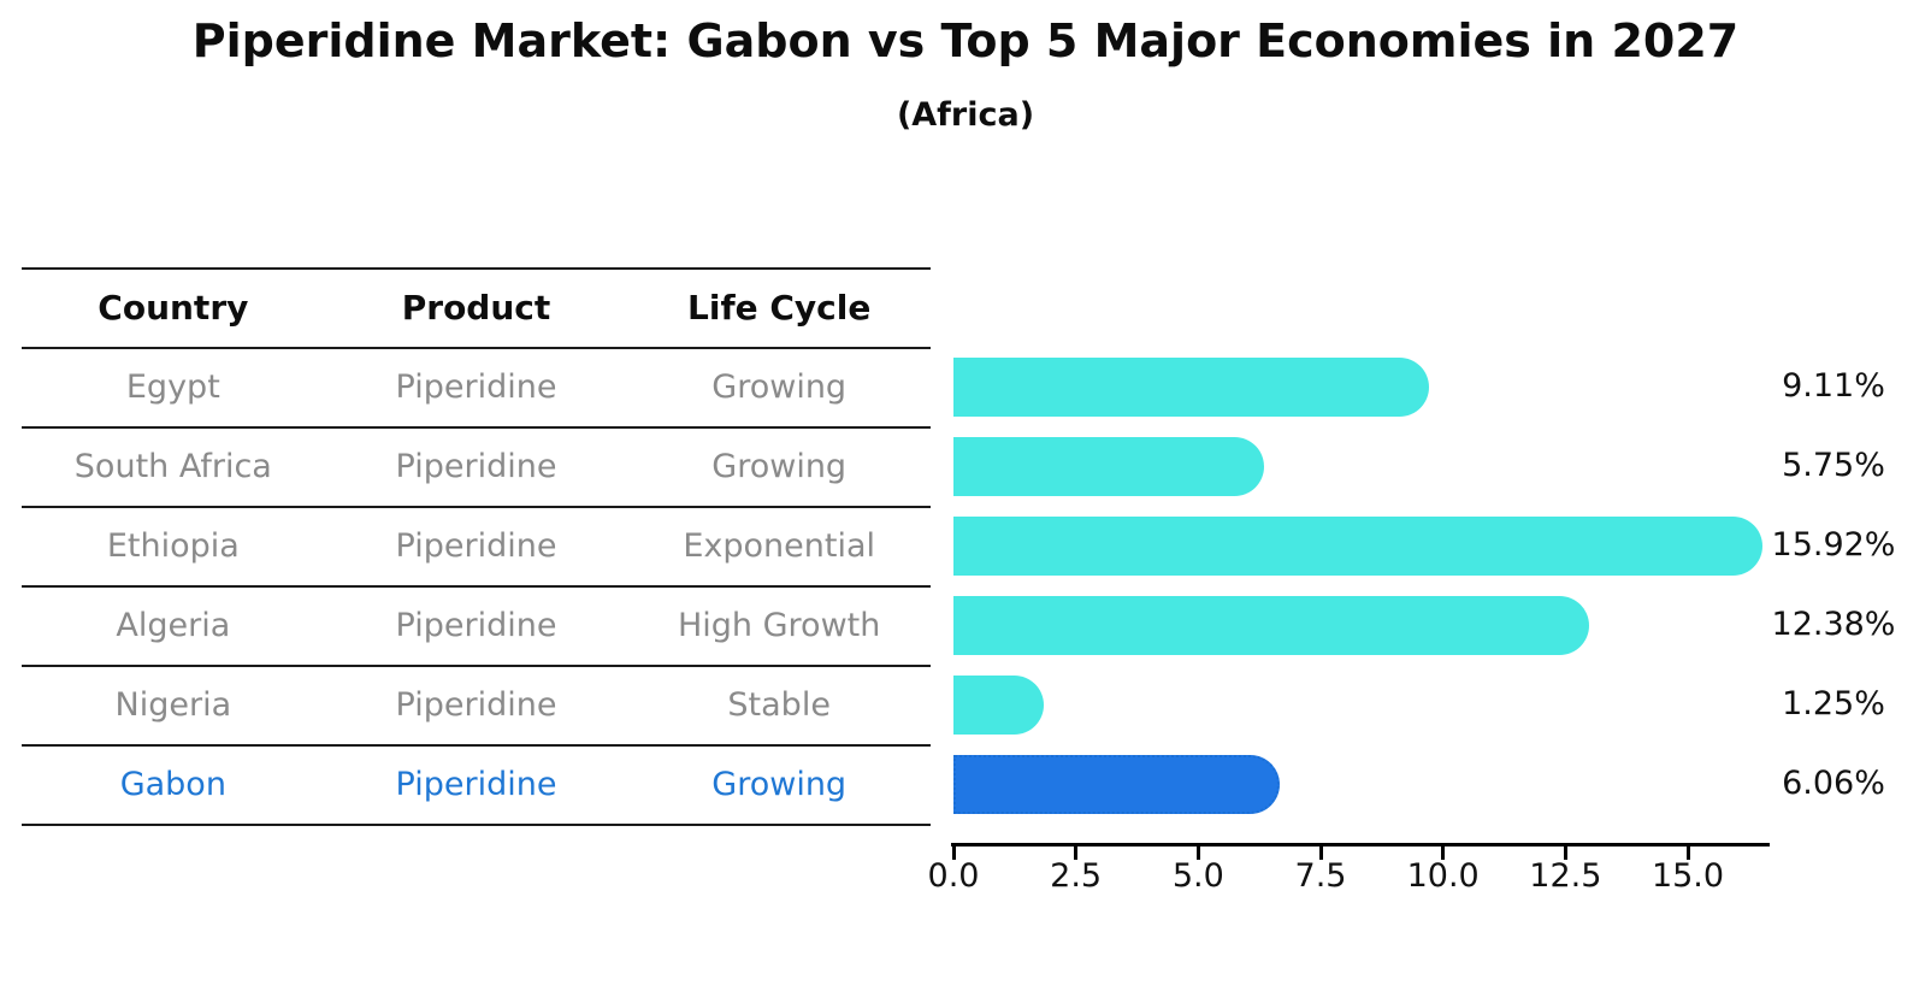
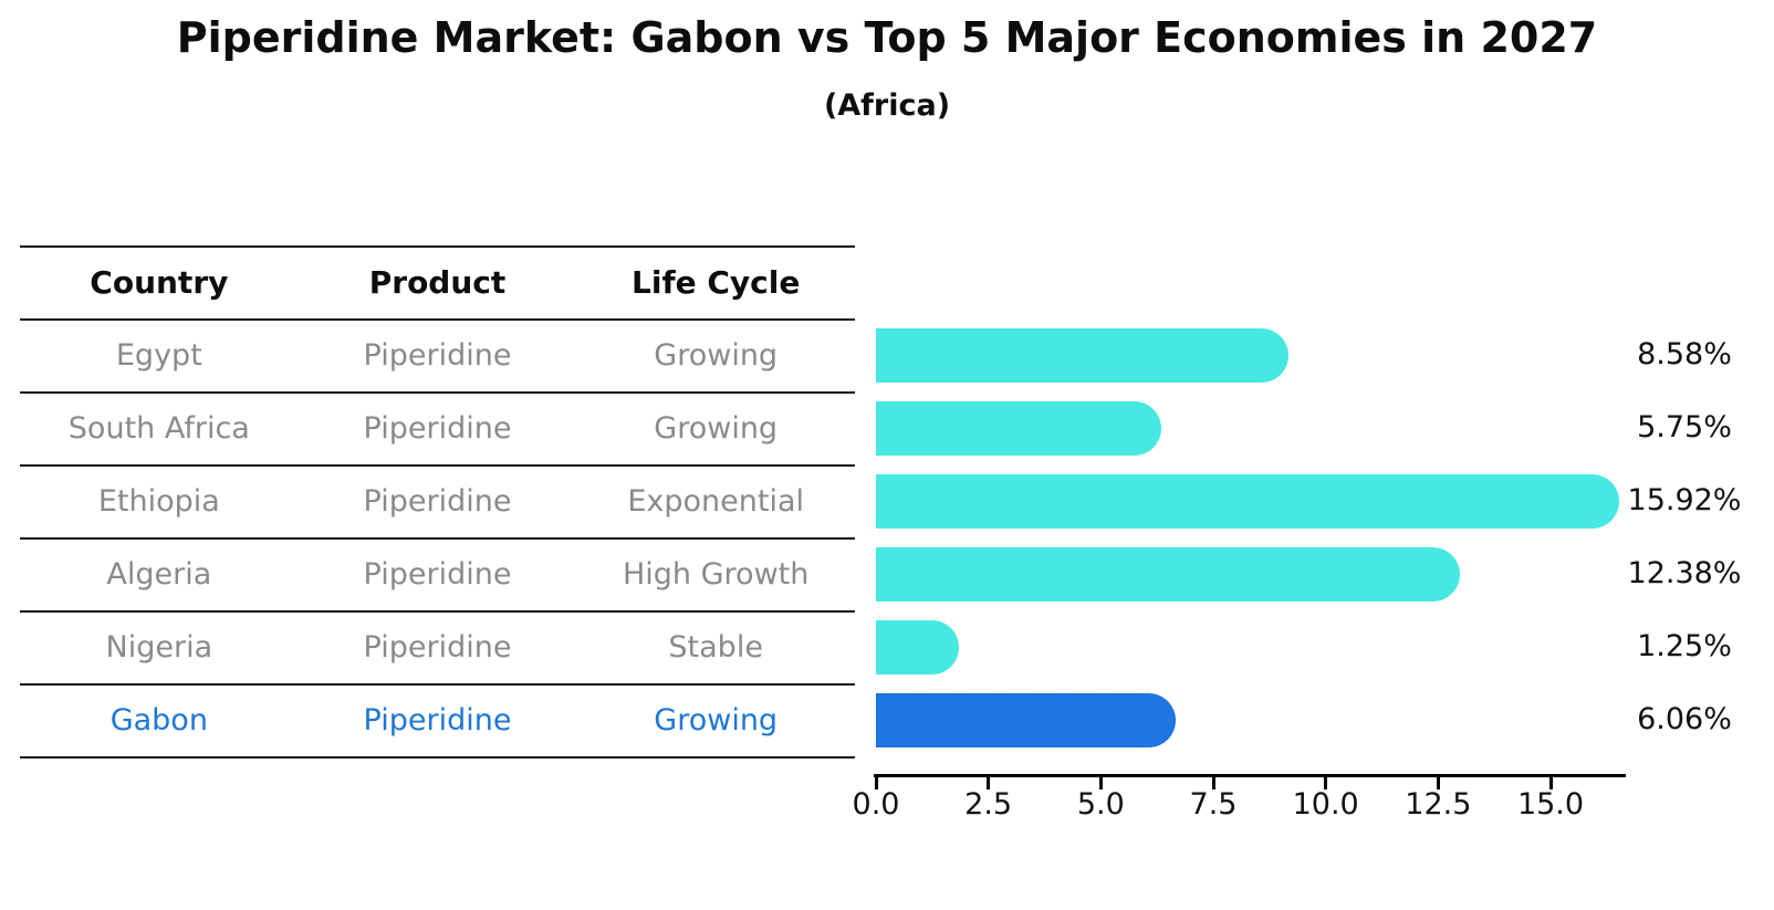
Egypt: 9.11% -> 8.58%
